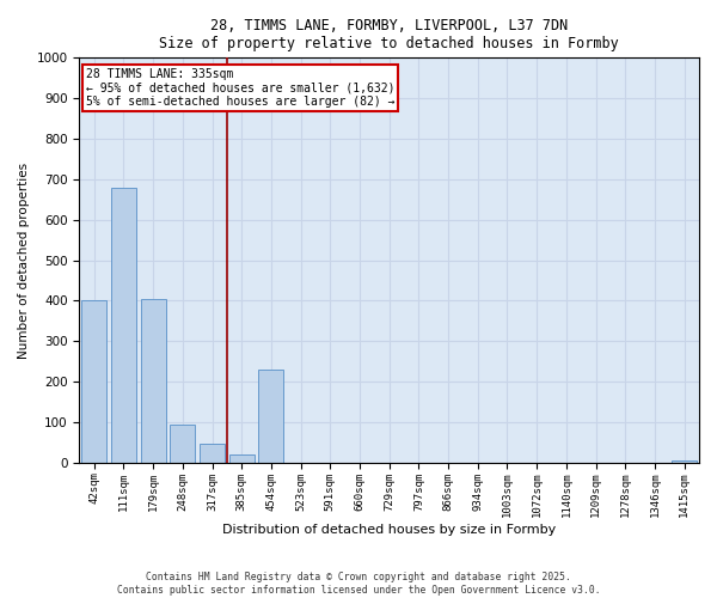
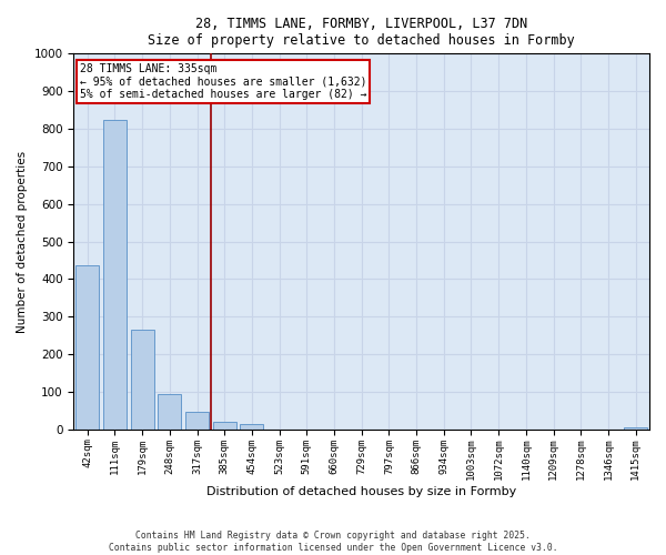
42sqm: 400 -> 435
111sqm: 680 -> 825
179sqm: 405 -> 265
454sqm: 230 -> 15
